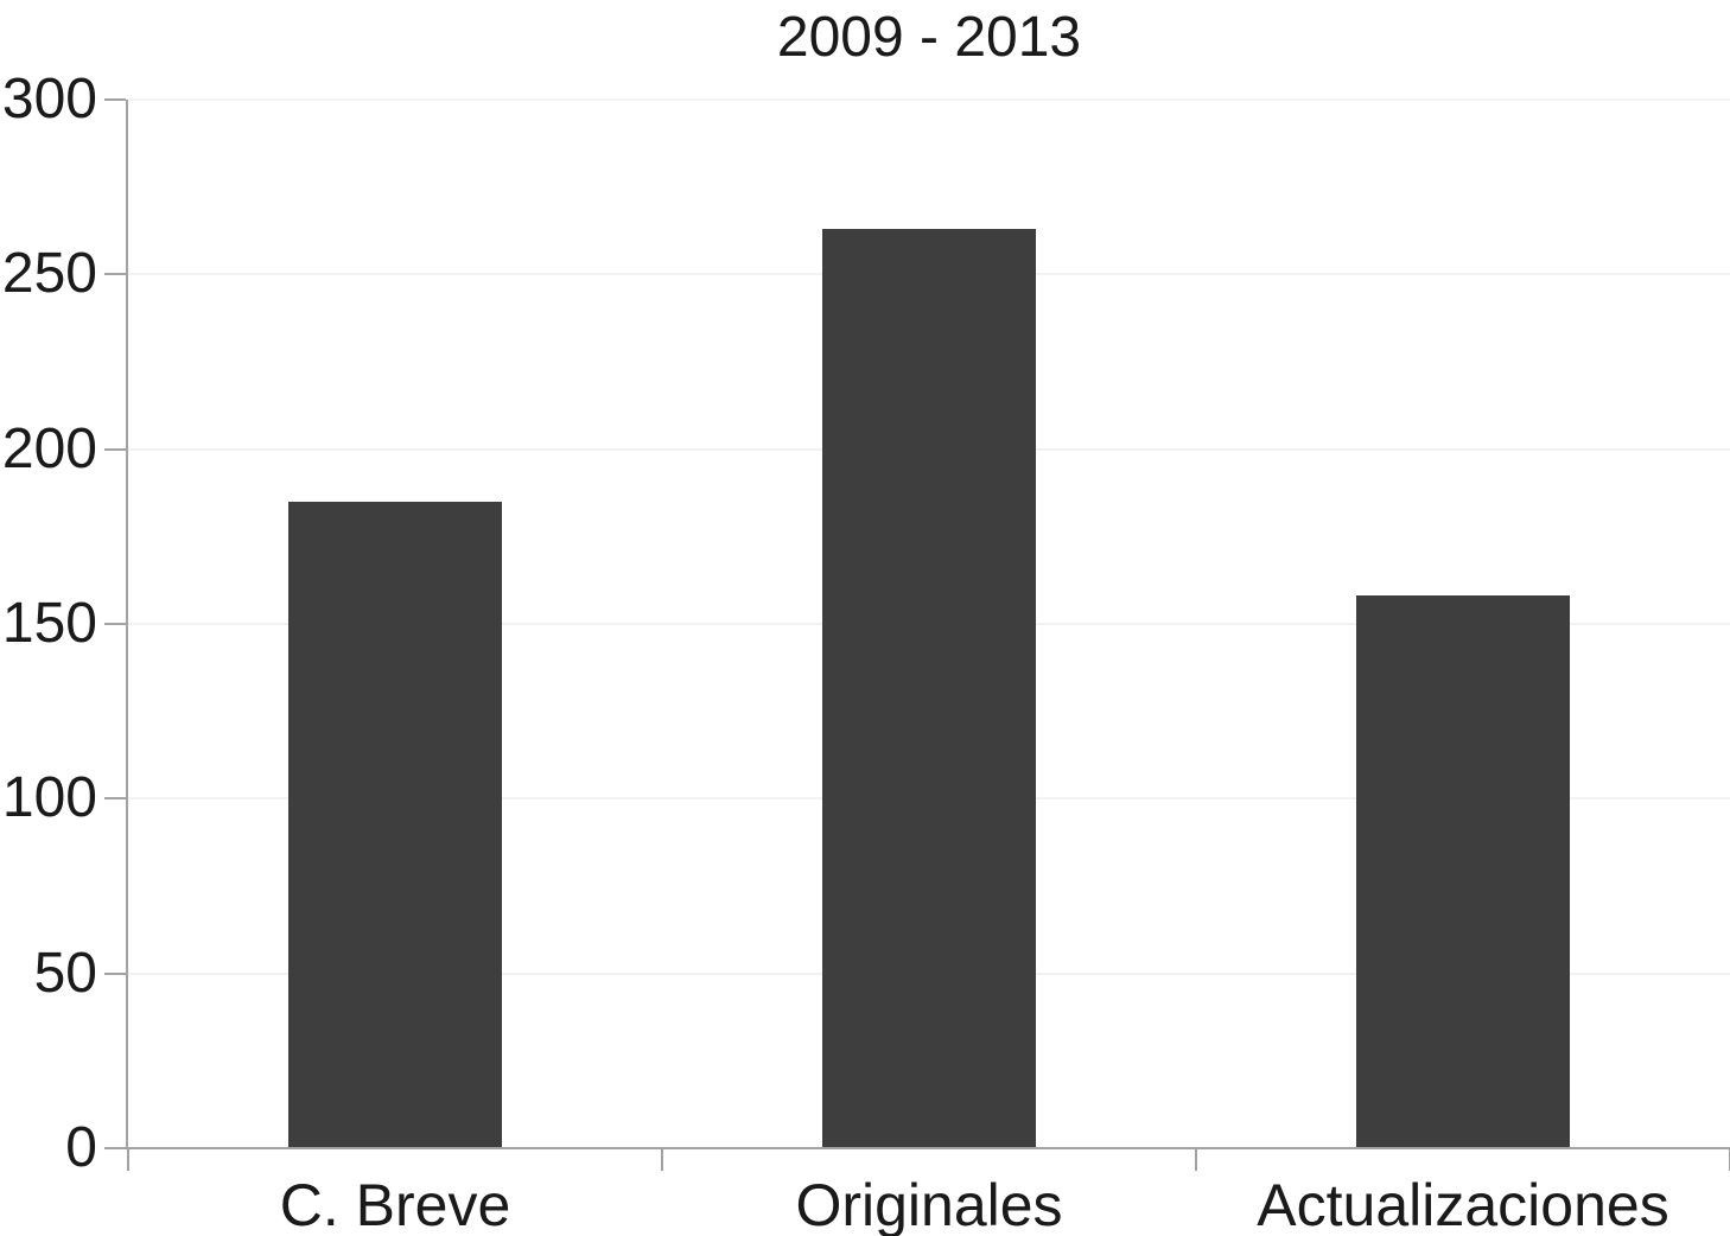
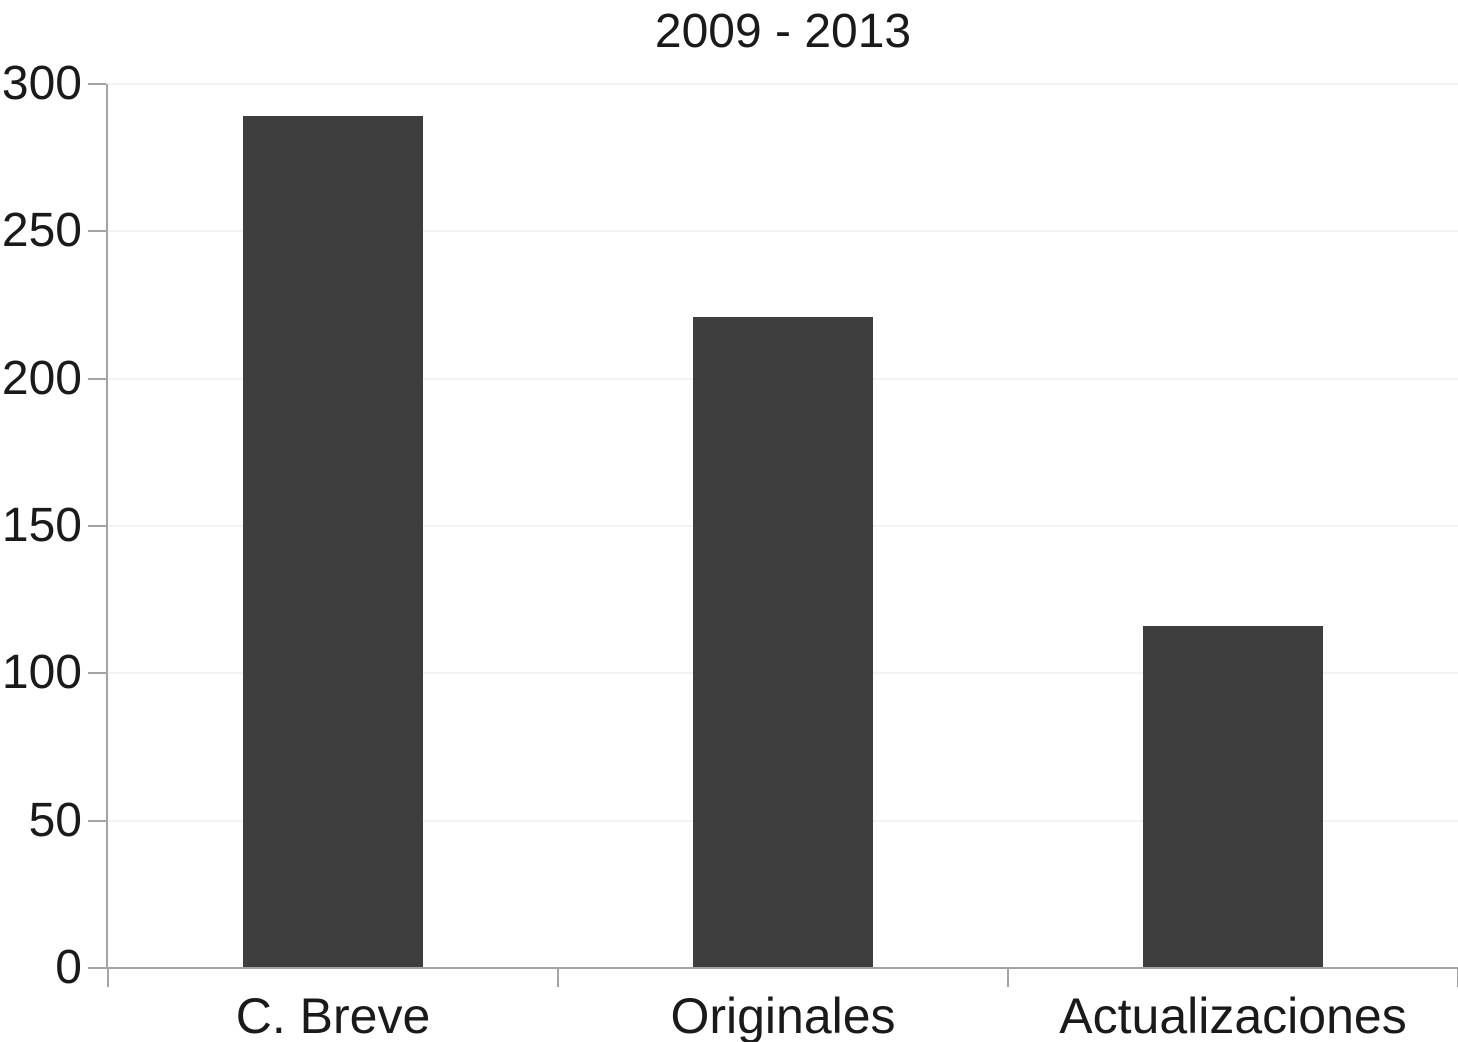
C. Breve: 185 -> 289
Originales: 263 -> 221
Actualizaciones: 158 -> 116
